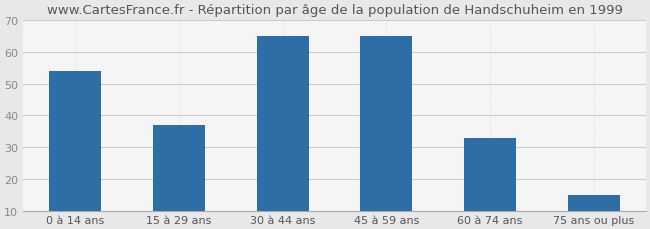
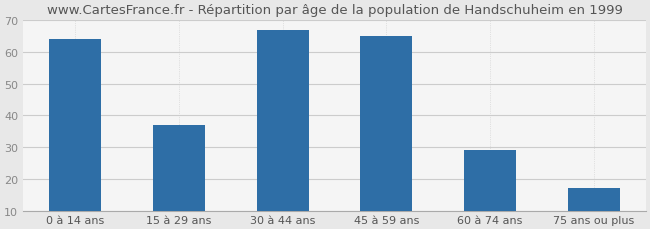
0 à 14 ans: 54 -> 64
30 à 44 ans: 65 -> 67
60 à 74 ans: 33 -> 29
75 ans ou plus: 15 -> 17
